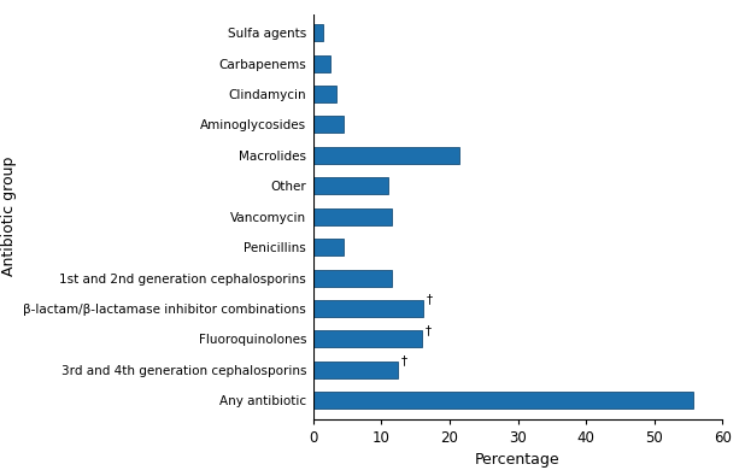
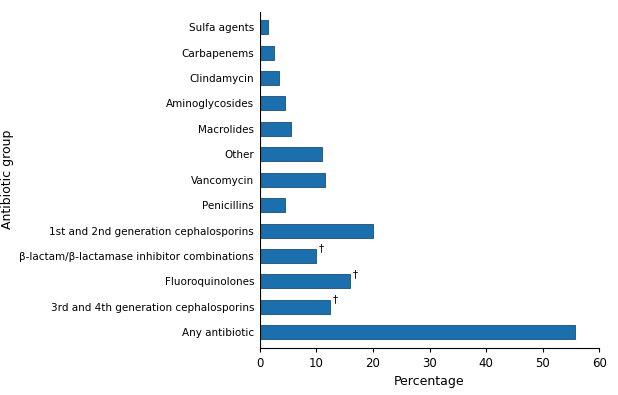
Macrolides: 21.4 -> 5.5
1st and 2nd generation cephalosporins: 11.6 -> 20.0
β-lactam/β-lactamase inhibitor combinations: 16.2 -> 10.0
